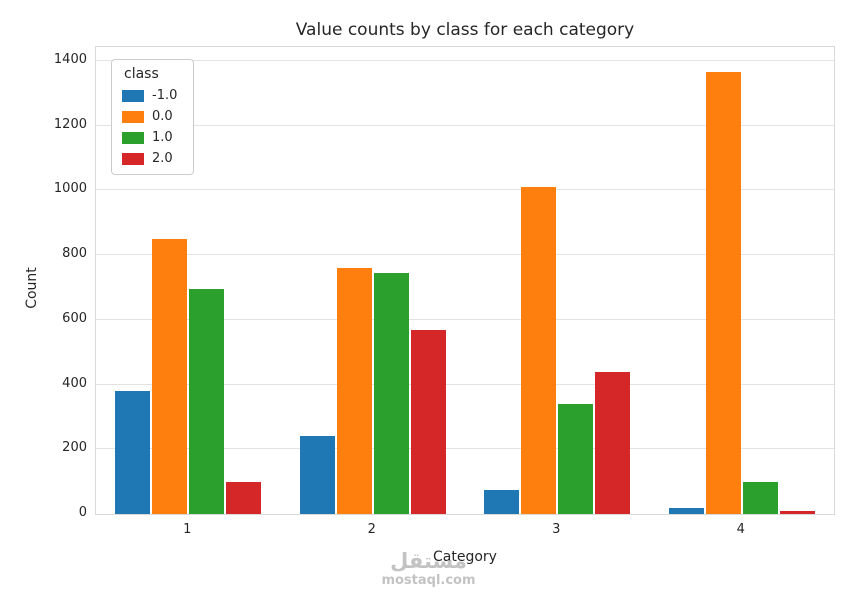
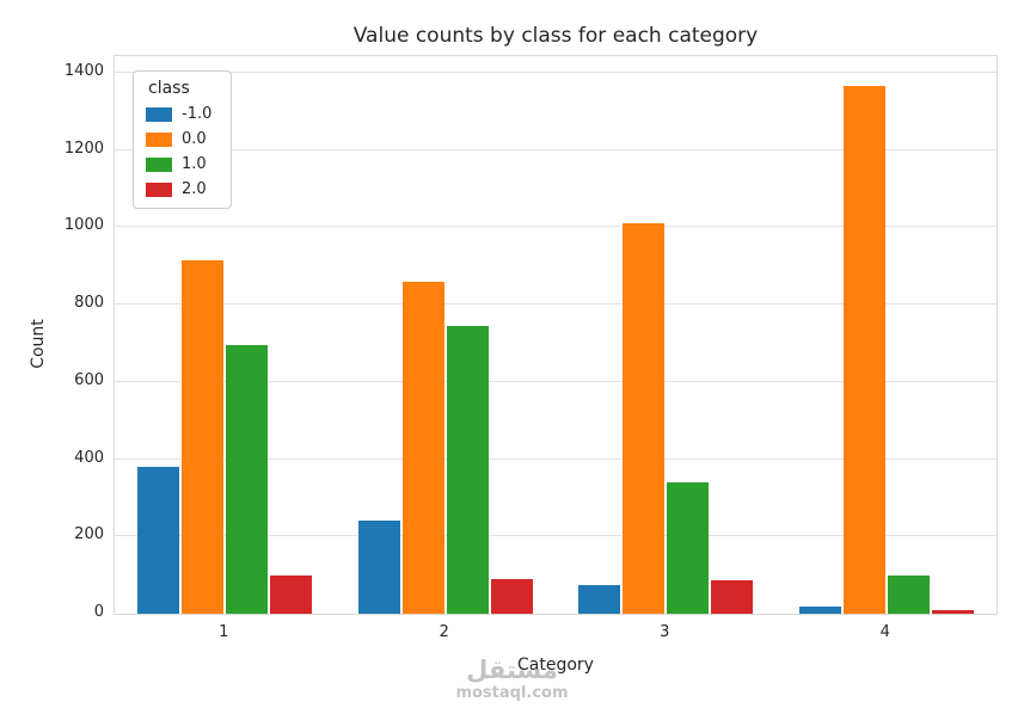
0.0/1: 850 -> 920
0.0/2: 760 -> 860
2.0/2: 570 -> 90
2.0/3: 440 -> 90
